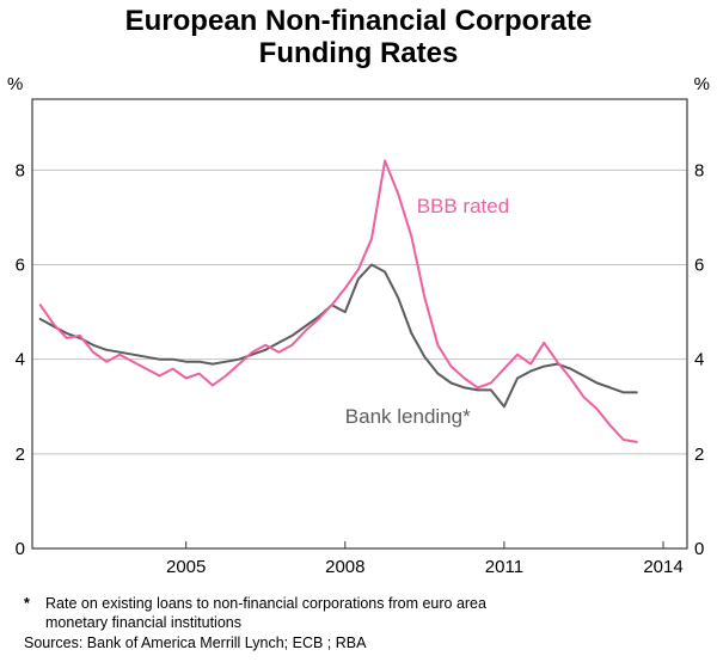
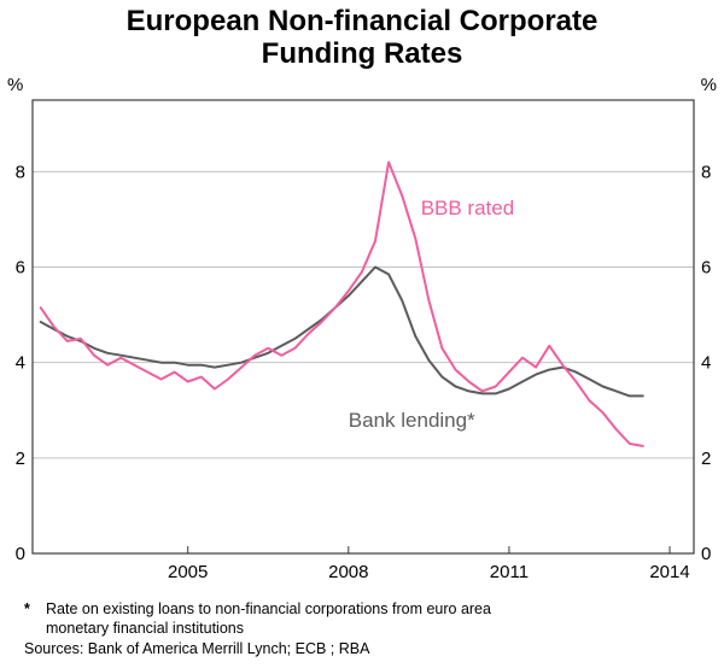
Bank lending*/2008: 5.0 -> 5.4
Bank lending*/2011: 3.0 -> 3.5
